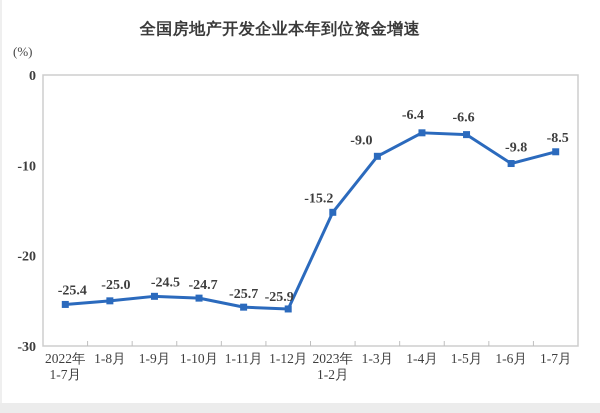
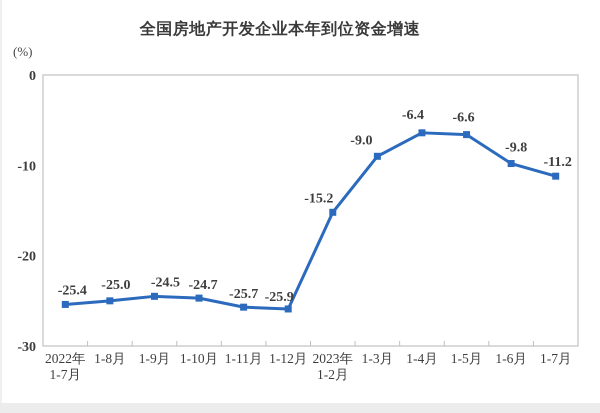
1-7月: -8.5 -> -11.2
